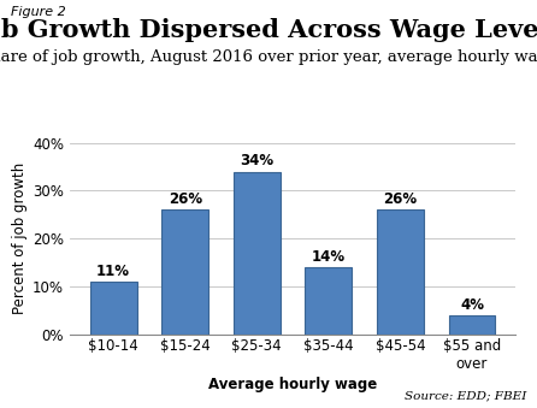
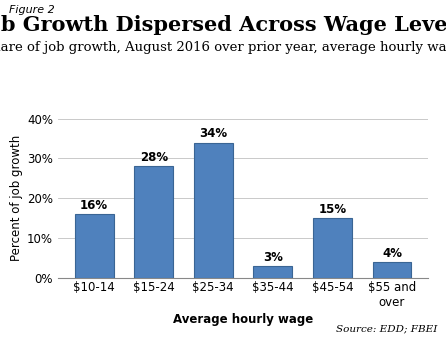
$10-14: 11% -> 16%
$15-24: 26% -> 28%
$35-44: 14% -> 3%
$45-54: 26% -> 15%
